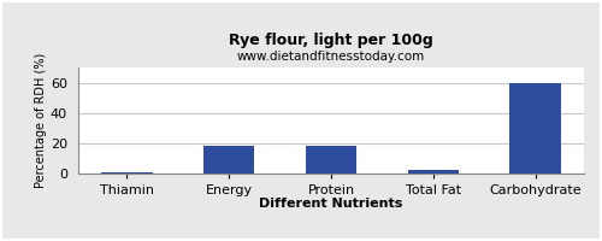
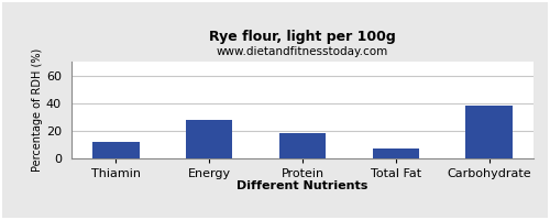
Thiamin: 0 -> 12
Energy: 18 -> 28
Total Fat: 2 -> 7
Carbohydrate: 60 -> 38
